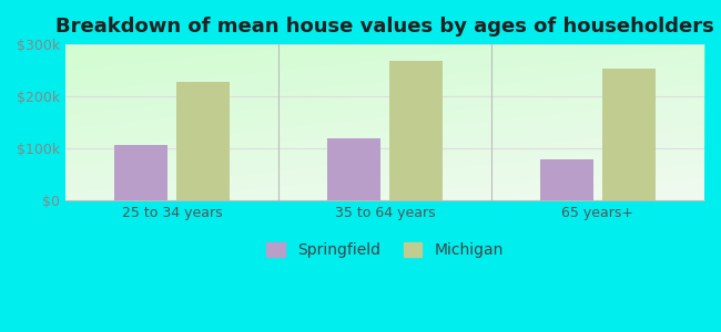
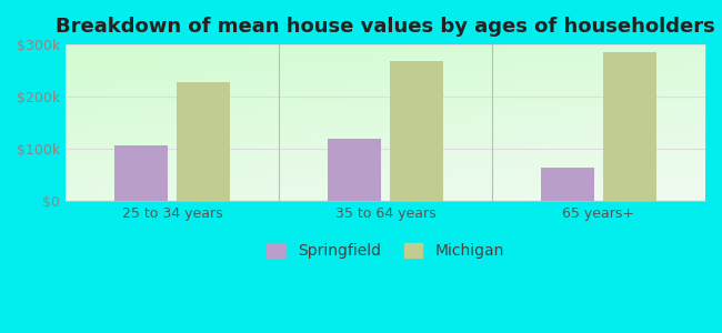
Springfield/65 years+: $80k -> $65k
Michigan/65 years+: $253k -> $285k
